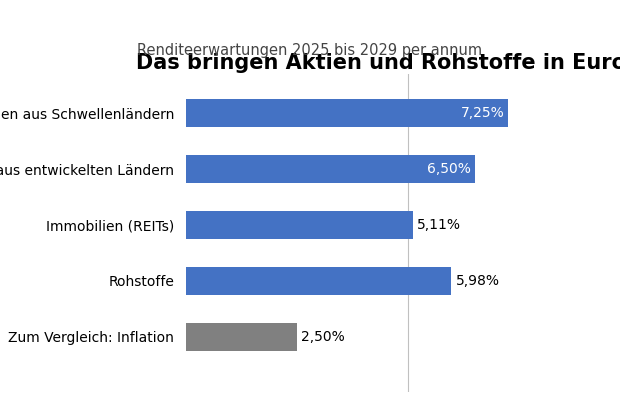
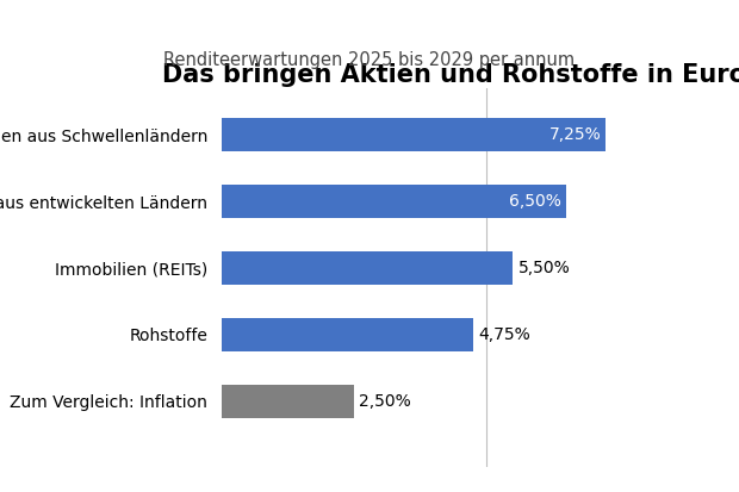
Immobilien (REITs): 5,11% -> 5,50%
Rohstoffe: 5,98% -> 4,75%
